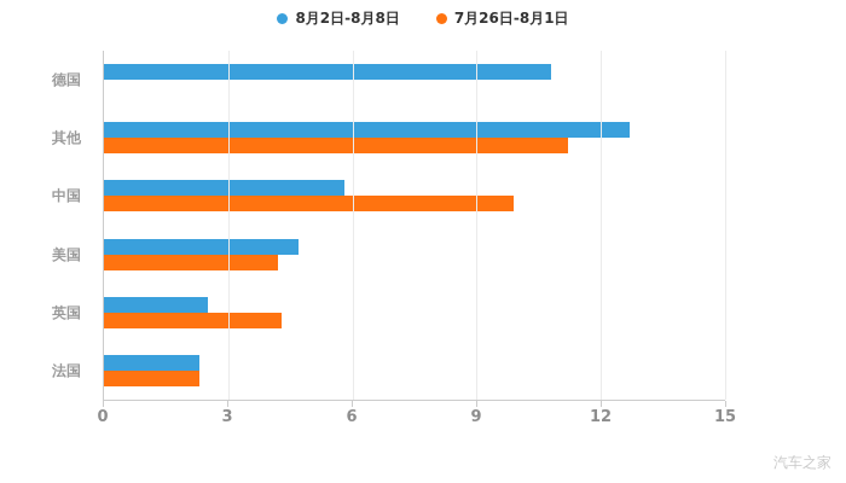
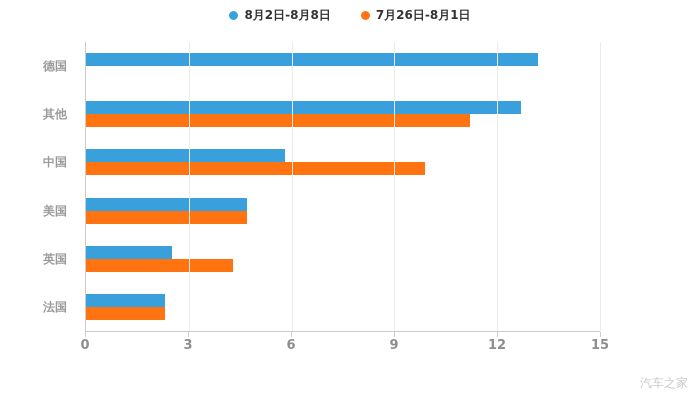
8月2日-8月8日/德国: 10.8 -> 13.2
7月26日-8月1日/美国: 4.2 -> 4.7
